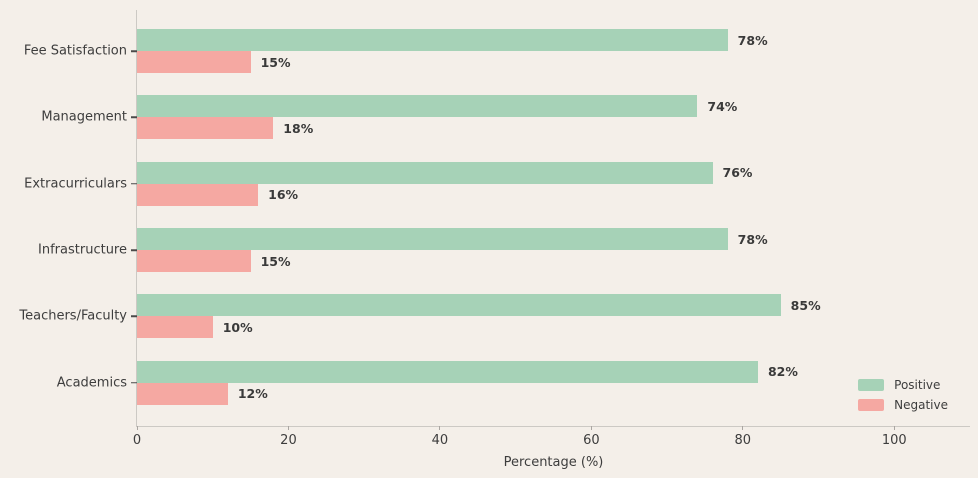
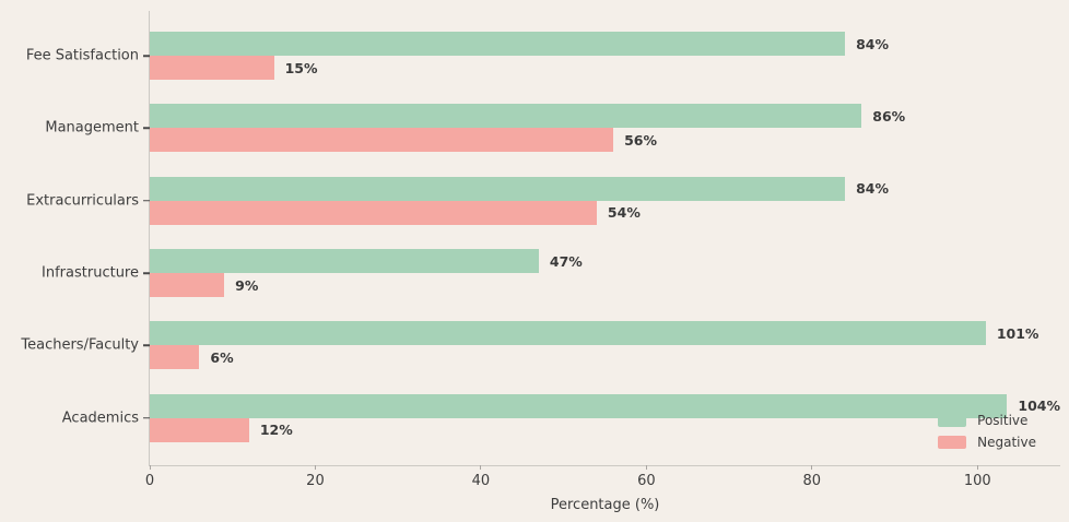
Positive/Fee Satisfaction: 78% -> 84%
Positive/Management: 74% -> 86%
Negative/Management: 18% -> 56%
Positive/Extracurriculars: 76% -> 84%
Negative/Extracurriculars: 16% -> 54%
Positive/Infrastructure: 78% -> 47%
Negative/Infrastructure: 15% -> 9%
Positive/Teachers/Faculty: 85% -> 101%
Negative/Teachers/Faculty: 10% -> 6%
Positive/Academics: 82% -> 104%
